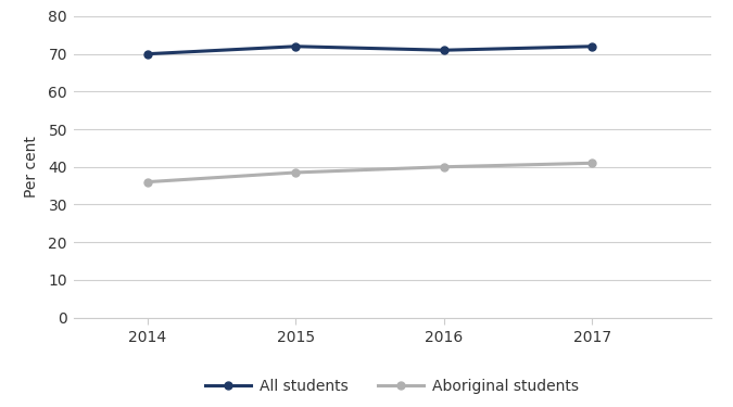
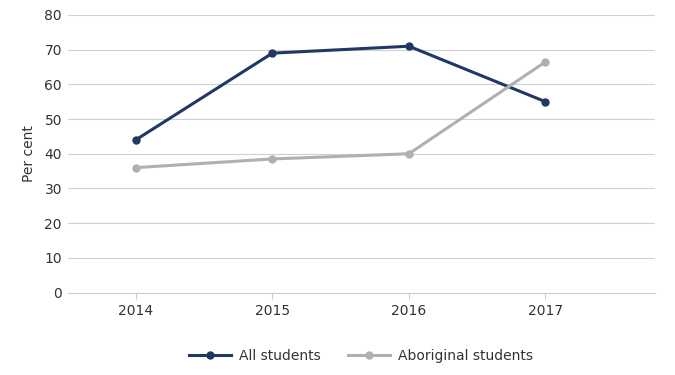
All students/2014: 70 -> 44
All students/2015: 72 -> 69
All students/2017: 72 -> 55
Aboriginal students/2017: 41.0 -> 66.5
